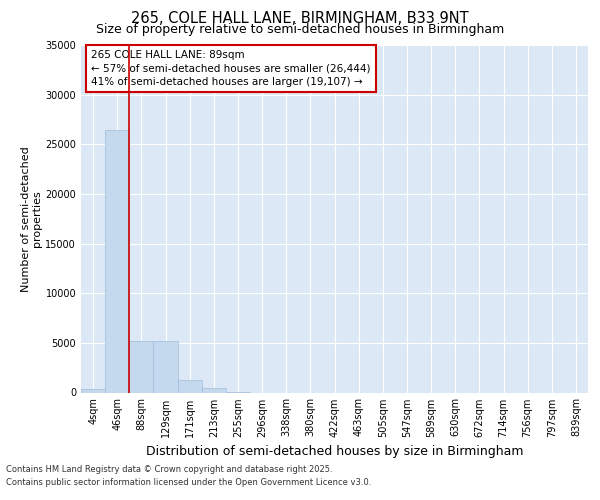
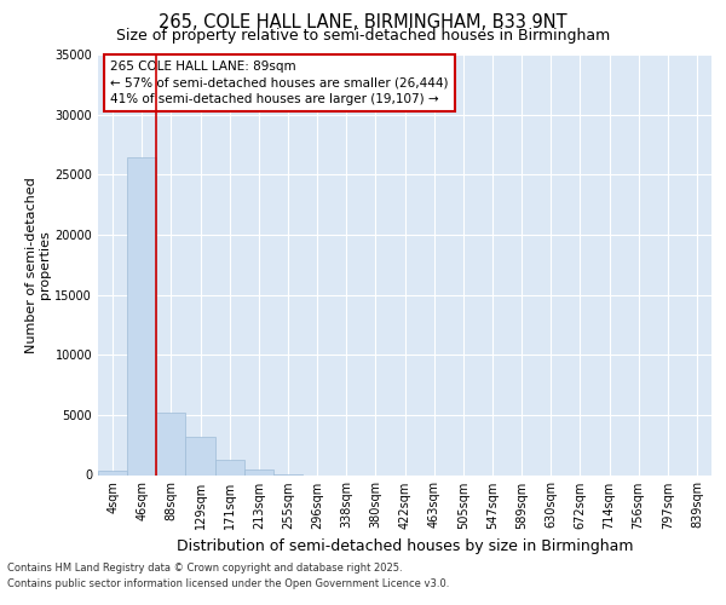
129sqm: 5200 -> 3200
